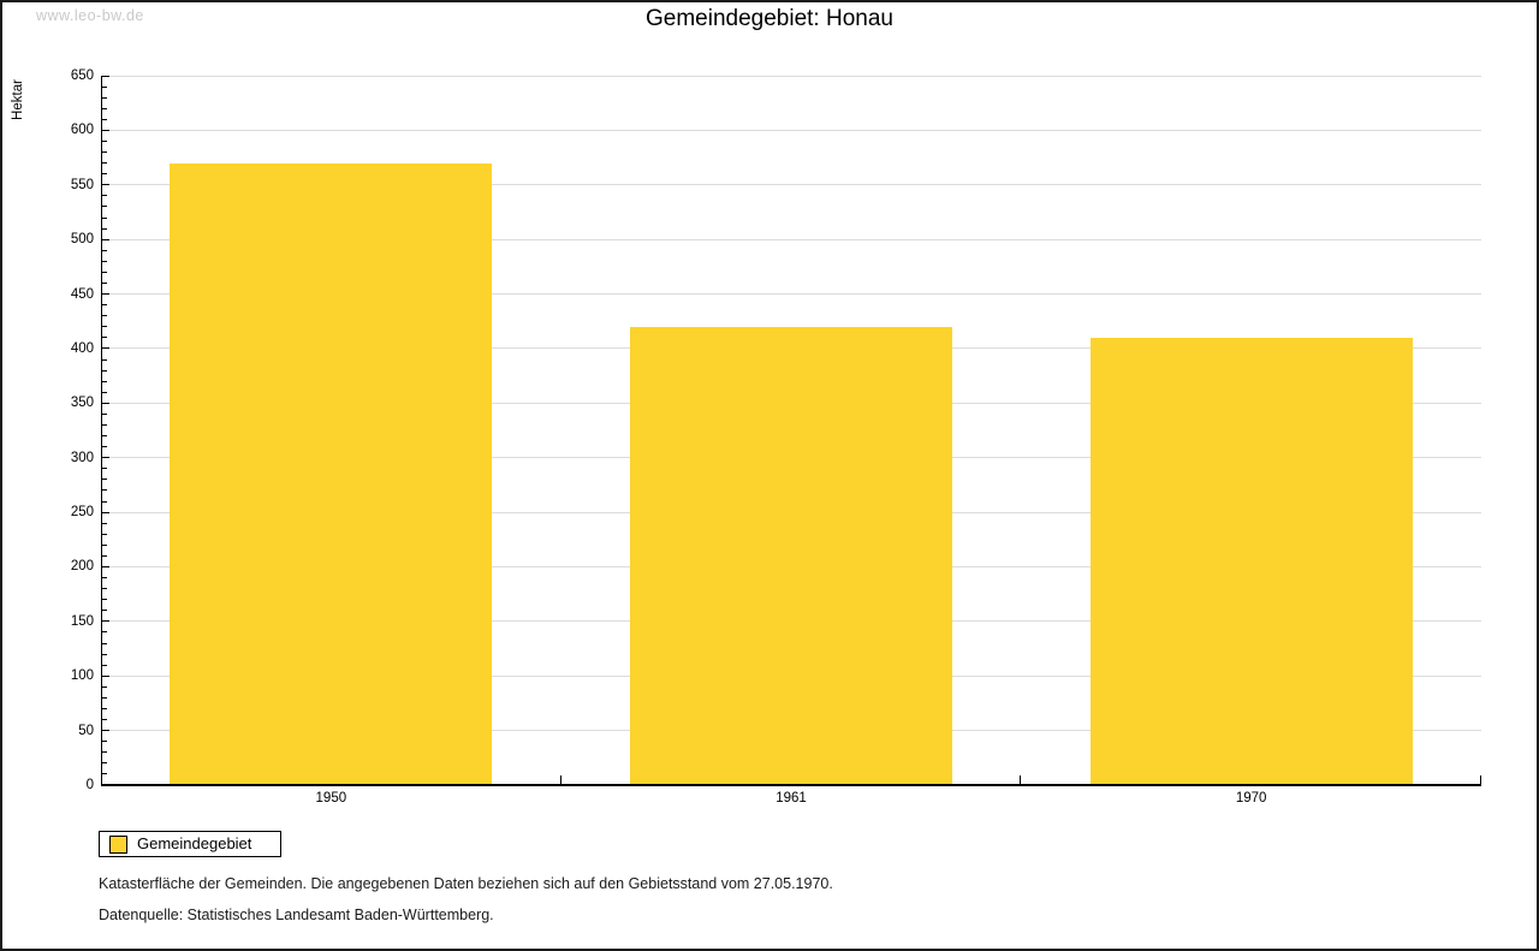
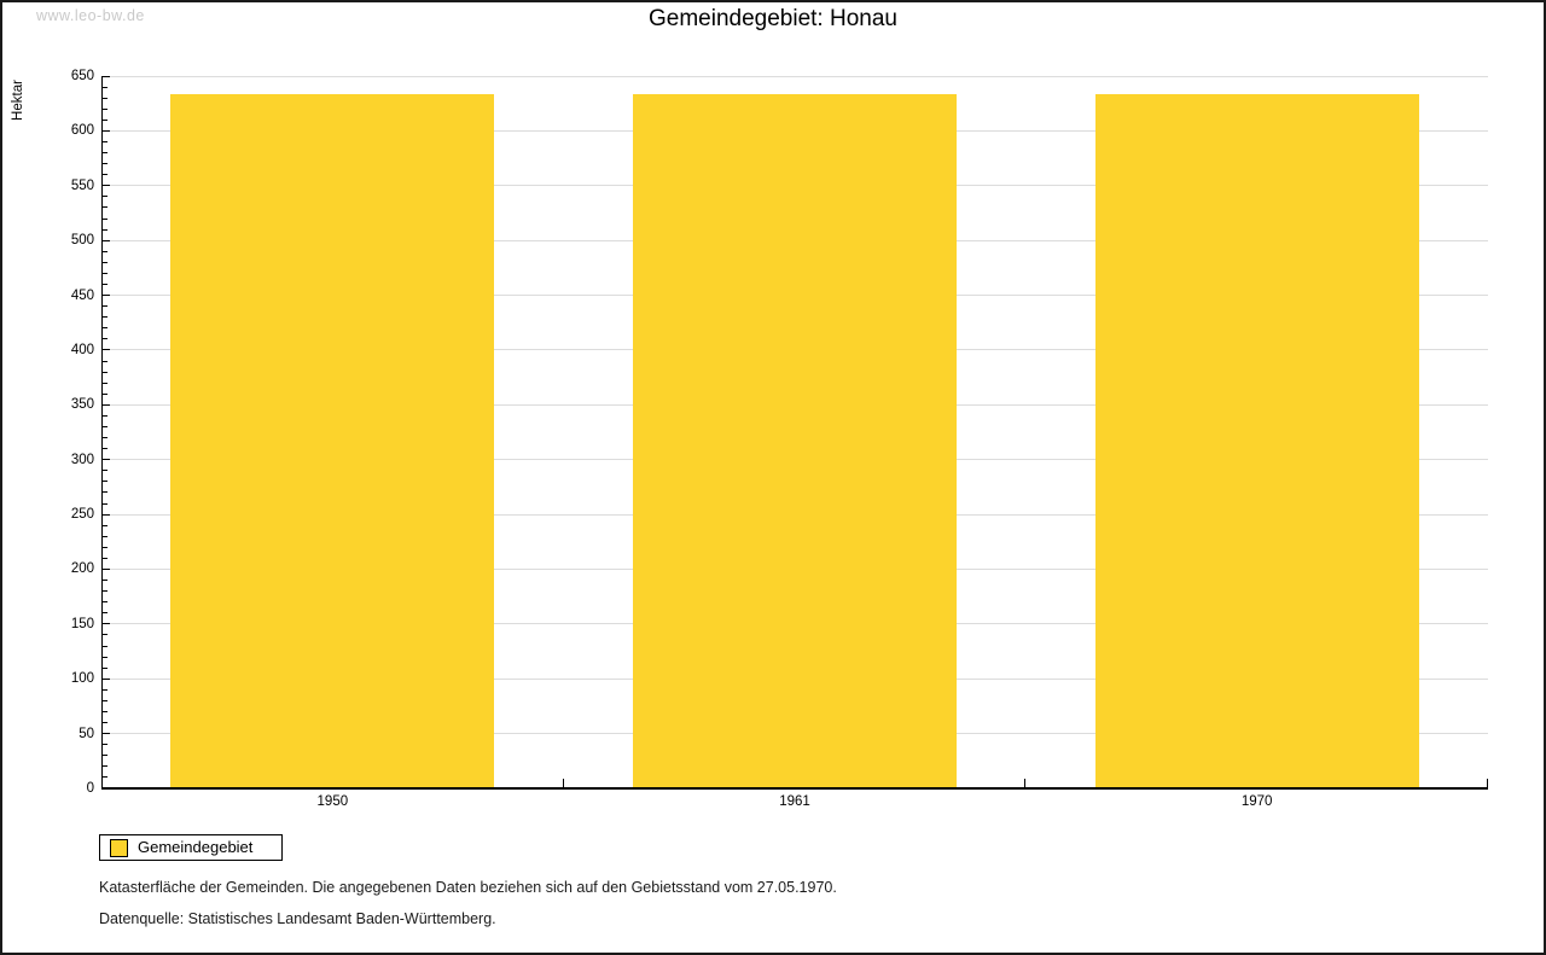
1950: 570 -> 630
1961: 420 -> 630
1970: 410 -> 630
